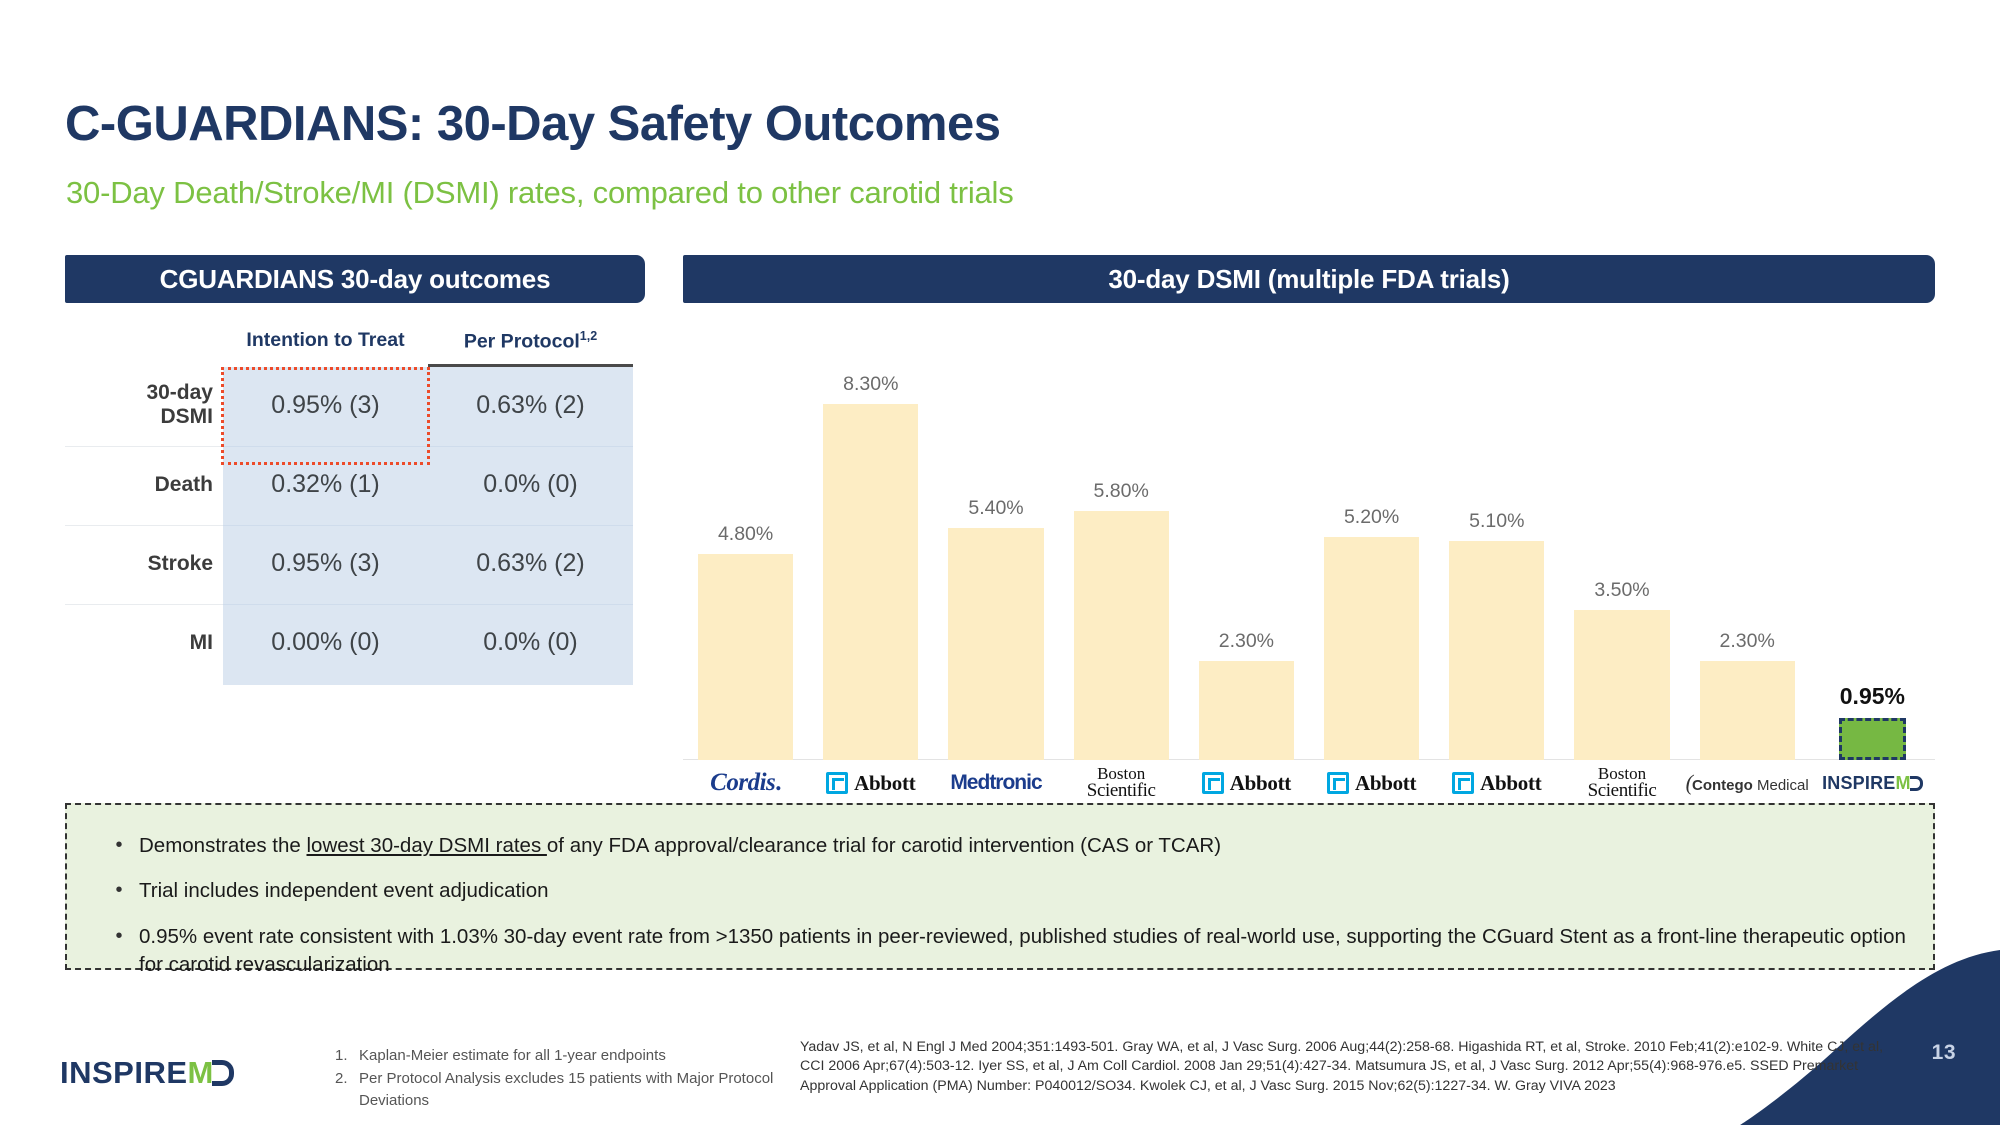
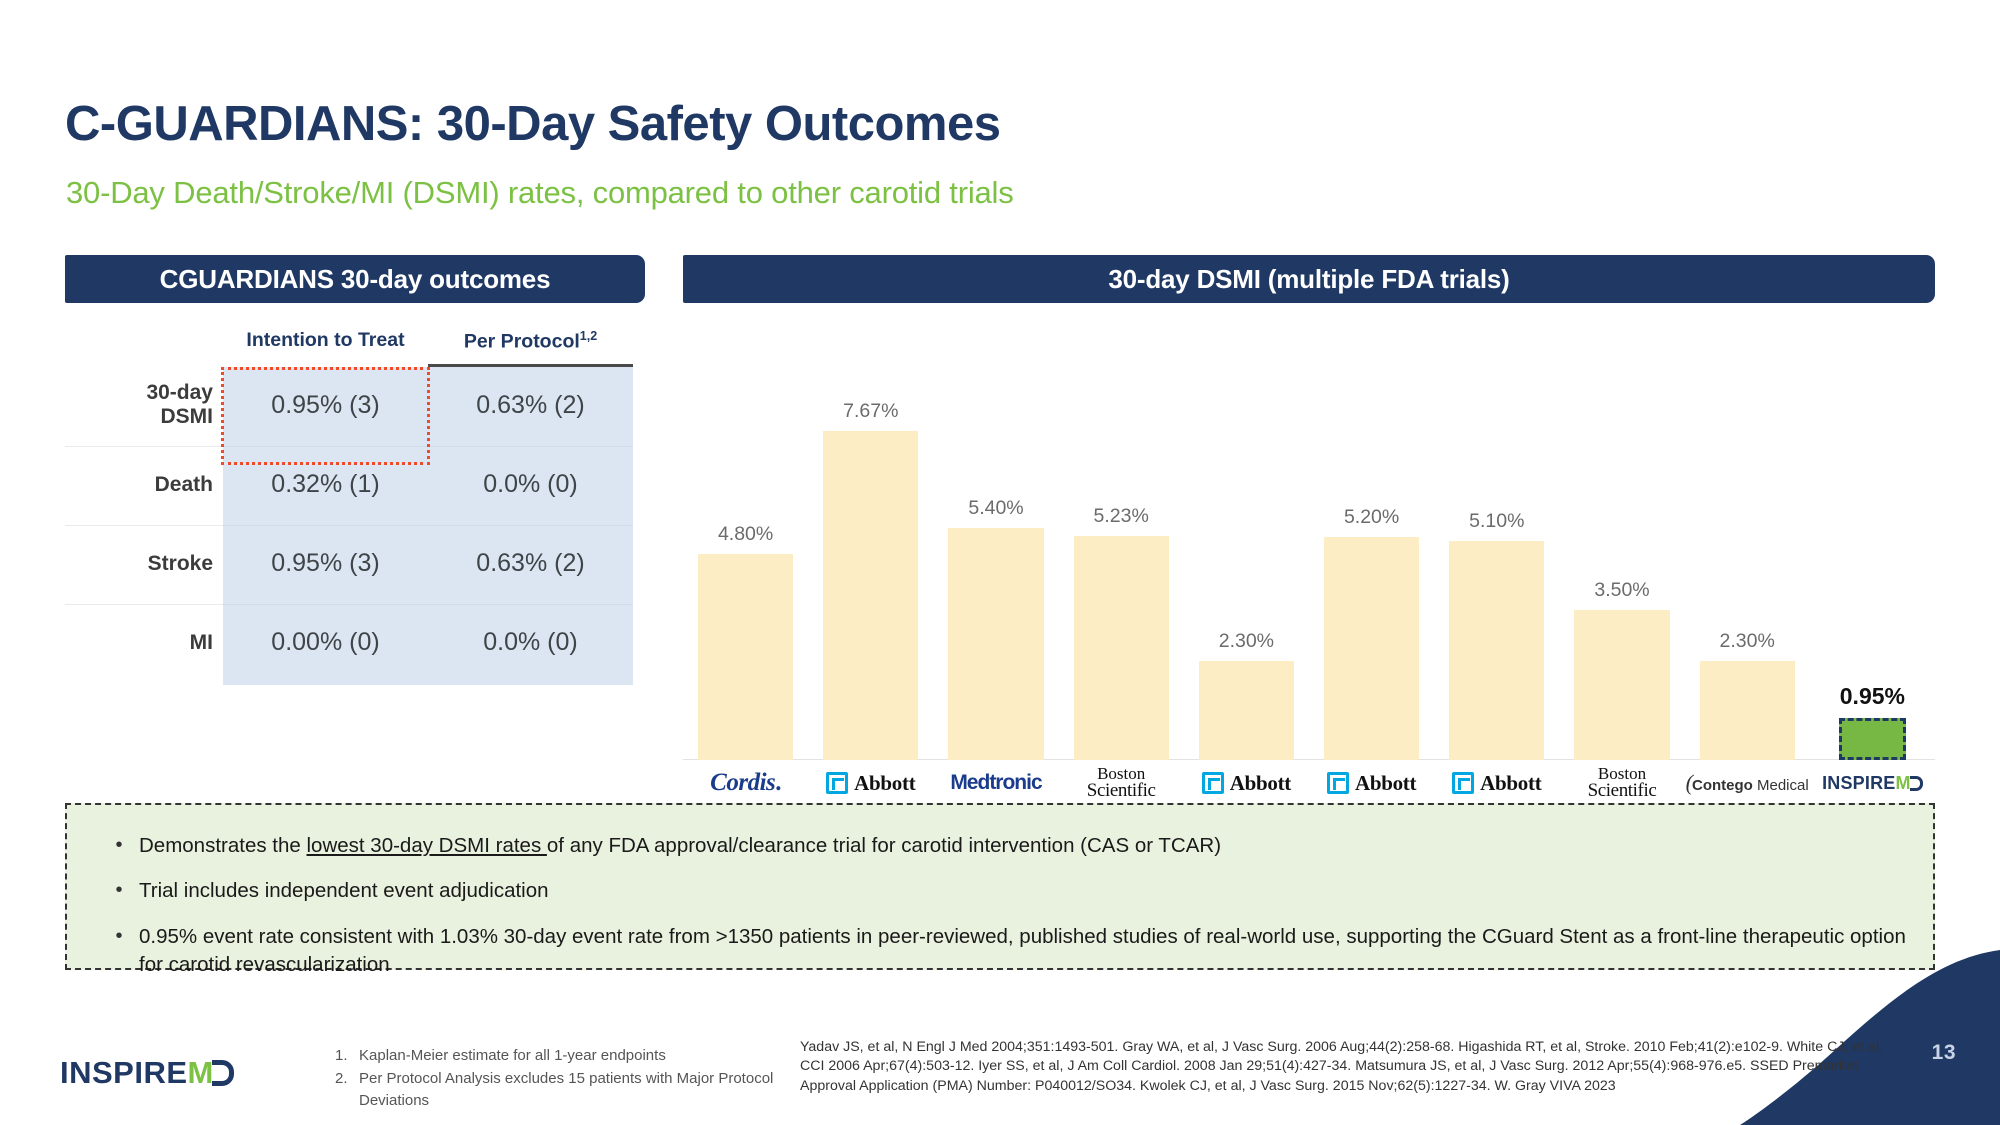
ARCHeR: 8.30% -> 7.67%
BEACH: 5.80% -> 5.23%
